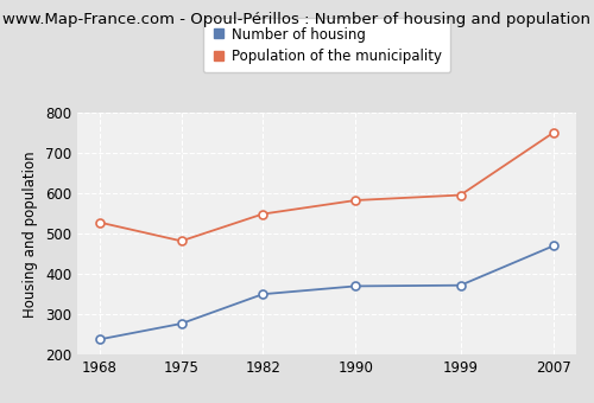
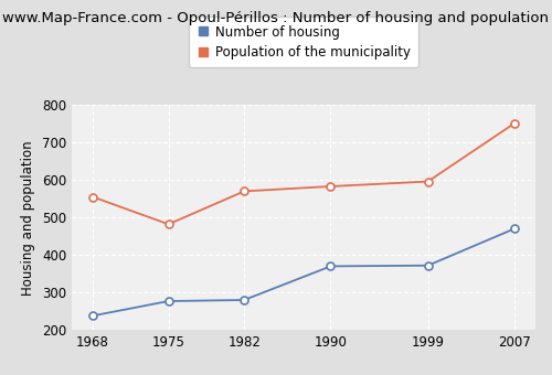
Population of the municipality/1968: 528 -> 555
Number of housing/1982: 350 -> 280
Population of the municipality/1982: 549 -> 570
